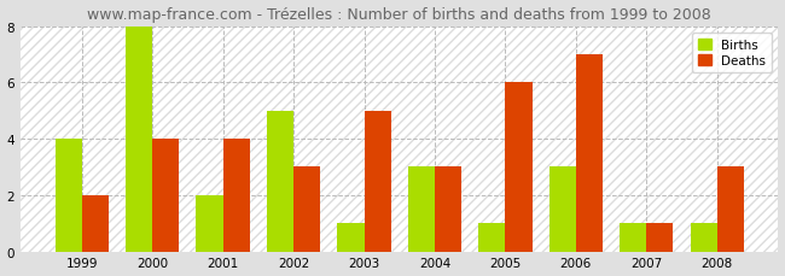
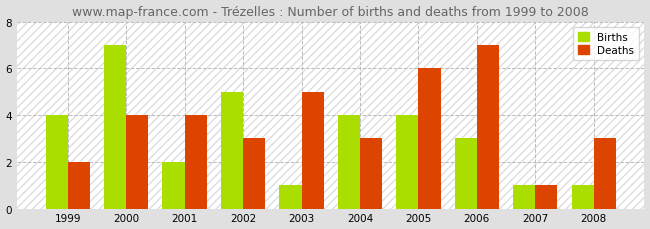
Births/2000: 8 -> 7
Births/2004: 3 -> 4
Births/2005: 1 -> 4
